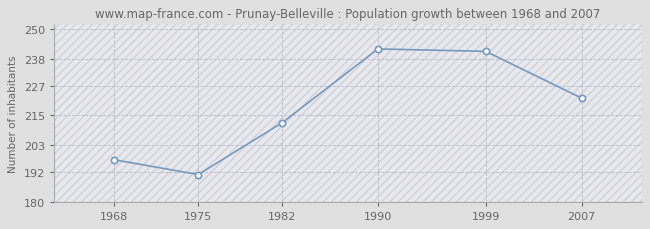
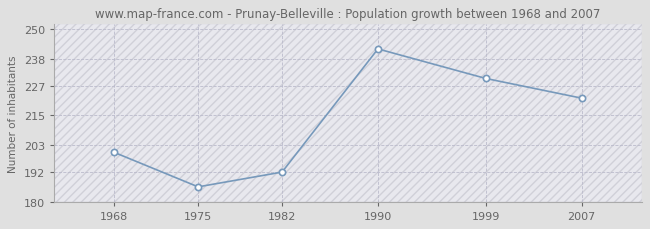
1968: 197 -> 200
1975: 191 -> 186
1982: 212 -> 192
1999: 241 -> 230
